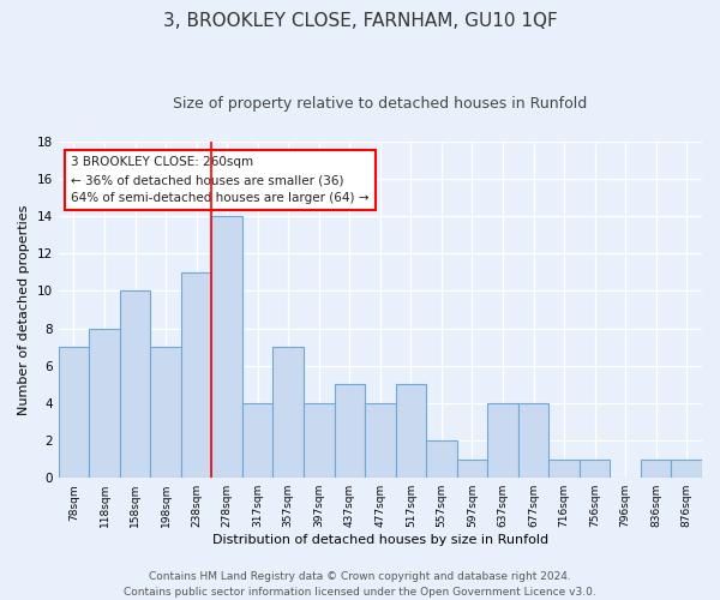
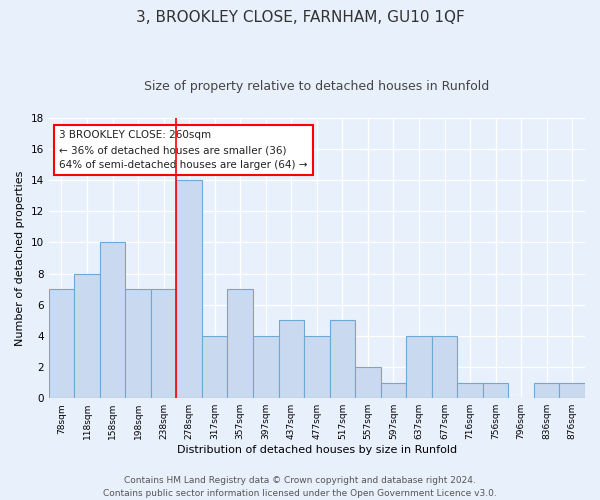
238sqm: 11 -> 7
